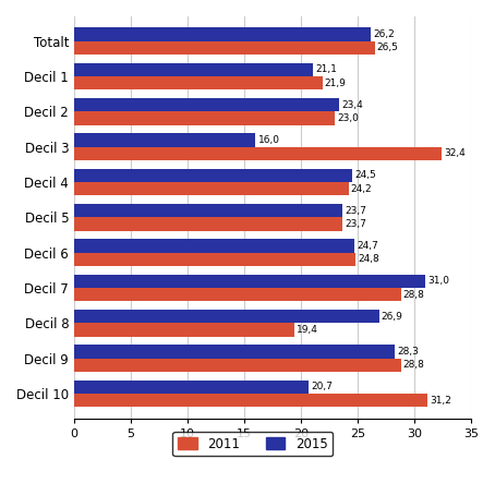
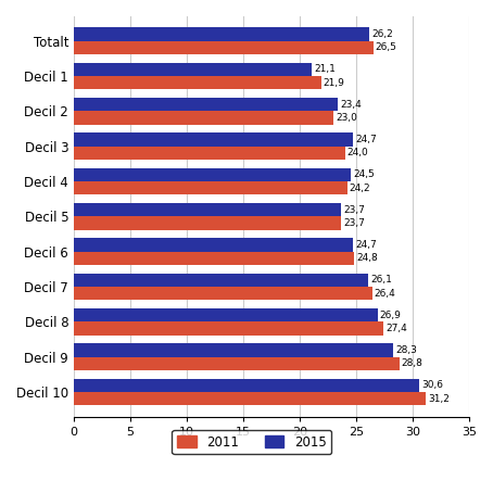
2015/Decil 3: 16,0 -> 24,7
2011/Decil 3: 32,4 -> 24,0
2015/Decil 7: 31,0 -> 26,1
2011/Decil 7: 28,8 -> 26,4
2011/Decil 8: 19,4 -> 27,4
2015/Decil 10: 20,7 -> 30,6
